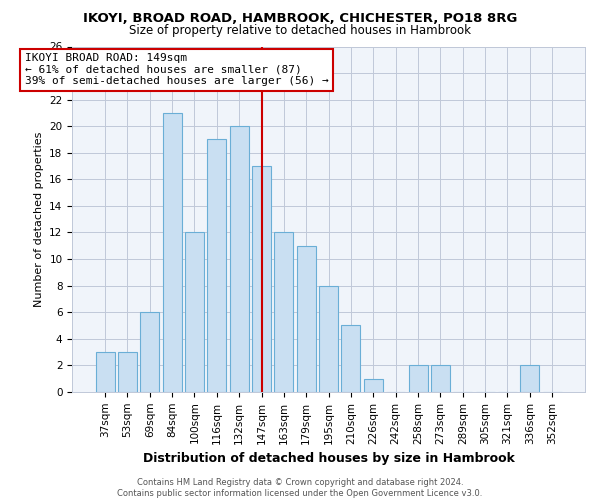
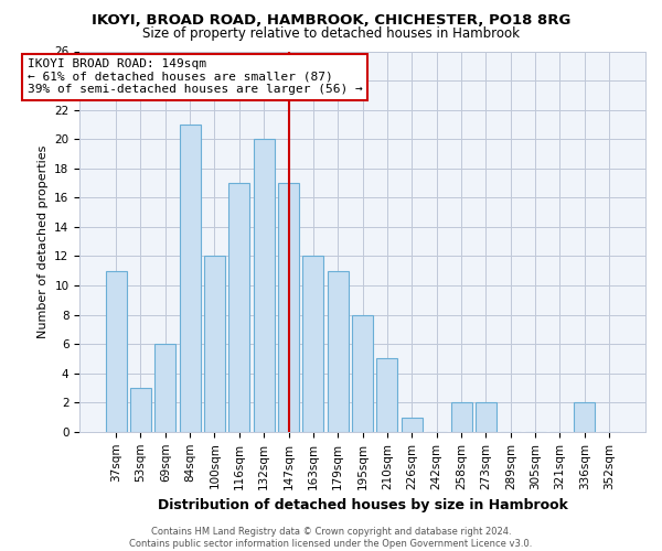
37sqm: 3 -> 11
116sqm: 19 -> 17
